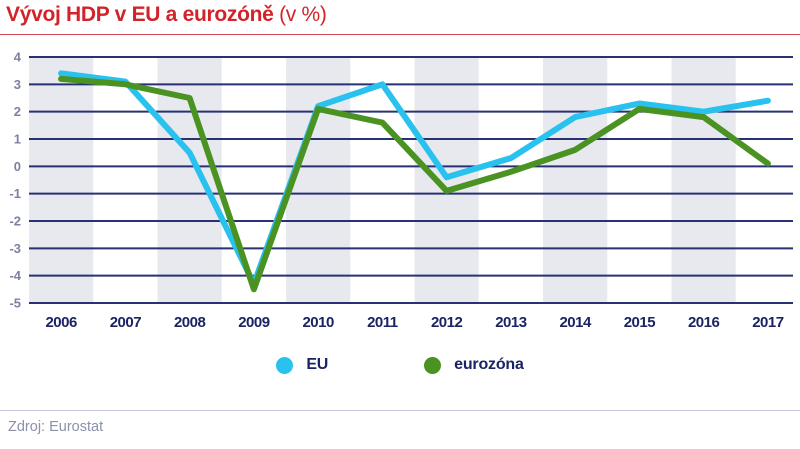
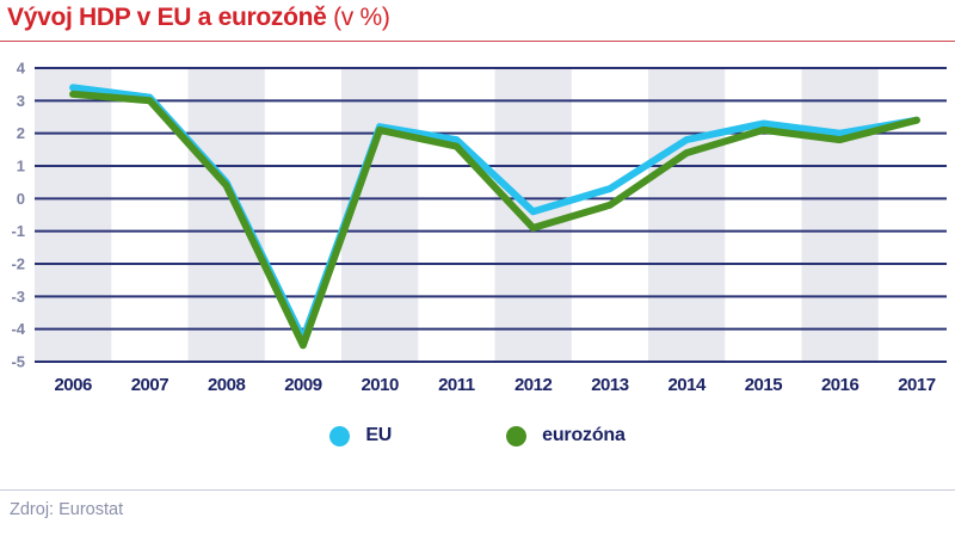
eurozóna/2008: 2.5 -> 0.4
EU/2011: 3.0 -> 1.8
eurozóna/2014: 0.6 -> 1.4
eurozóna/2017: 0.1 -> 2.4
